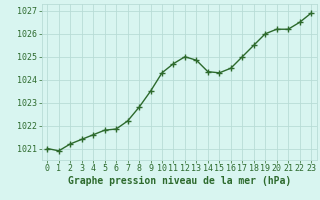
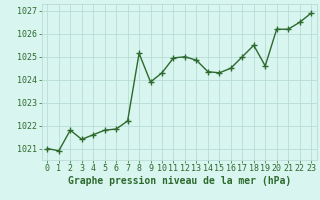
2: 1021.20 -> 1021.80
8: 1022.80 -> 1025.15
9: 1023.50 -> 1023.90
11: 1024.70 -> 1024.95
19: 1026.00 -> 1024.60
